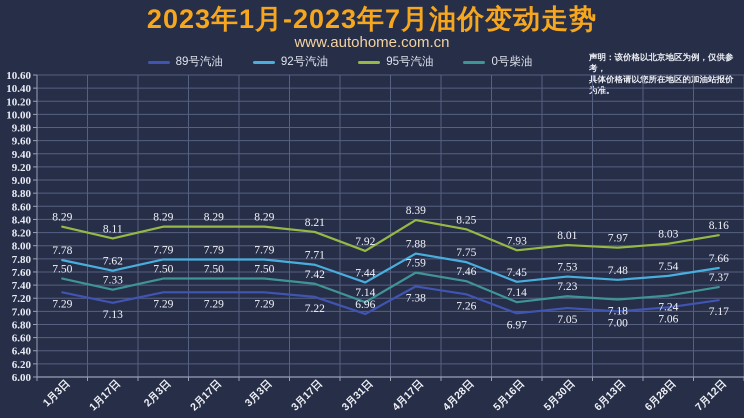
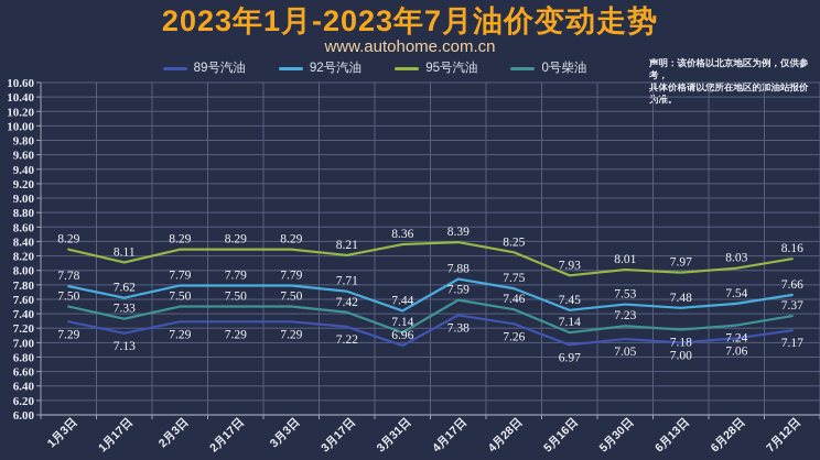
95号汽油/3月31日: 7.92 -> 8.36
